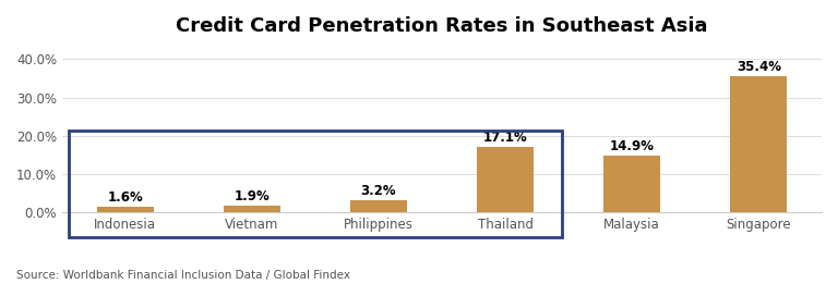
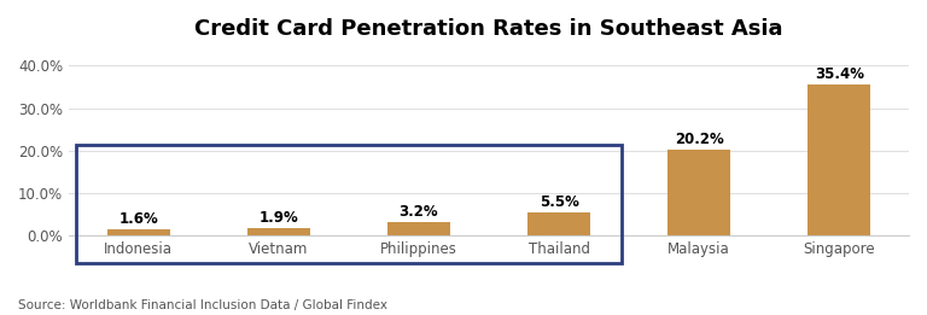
Thailand: 17.1% -> 5.5%
Malaysia: 14.9% -> 20.2%
